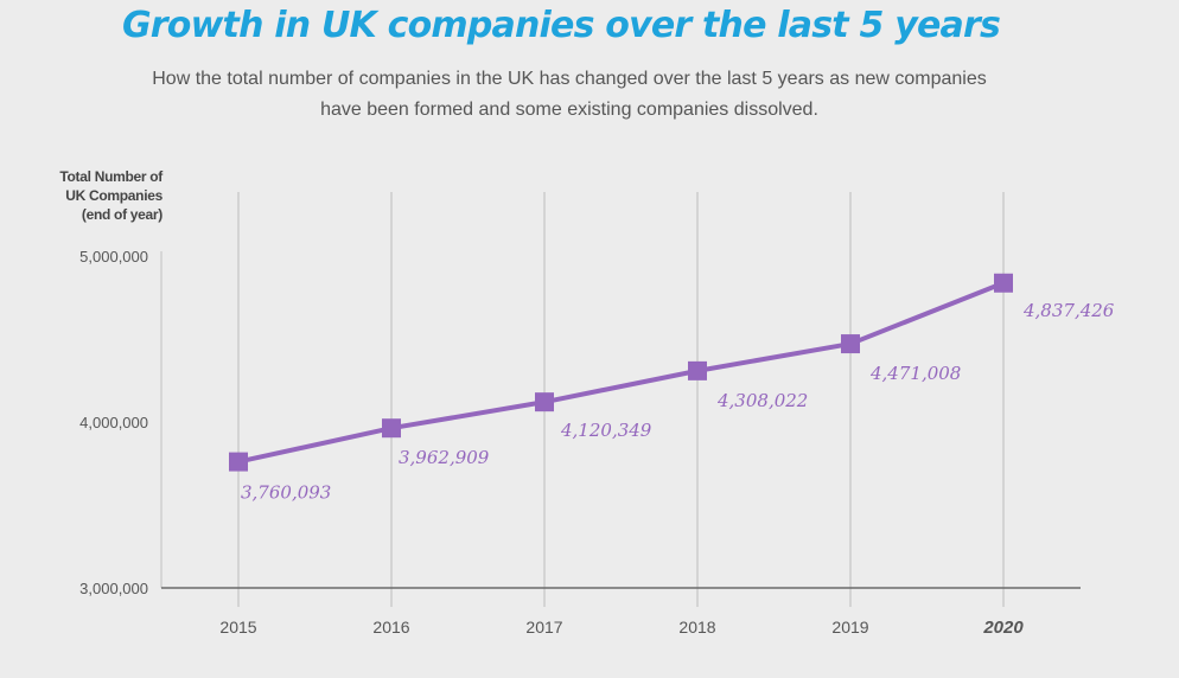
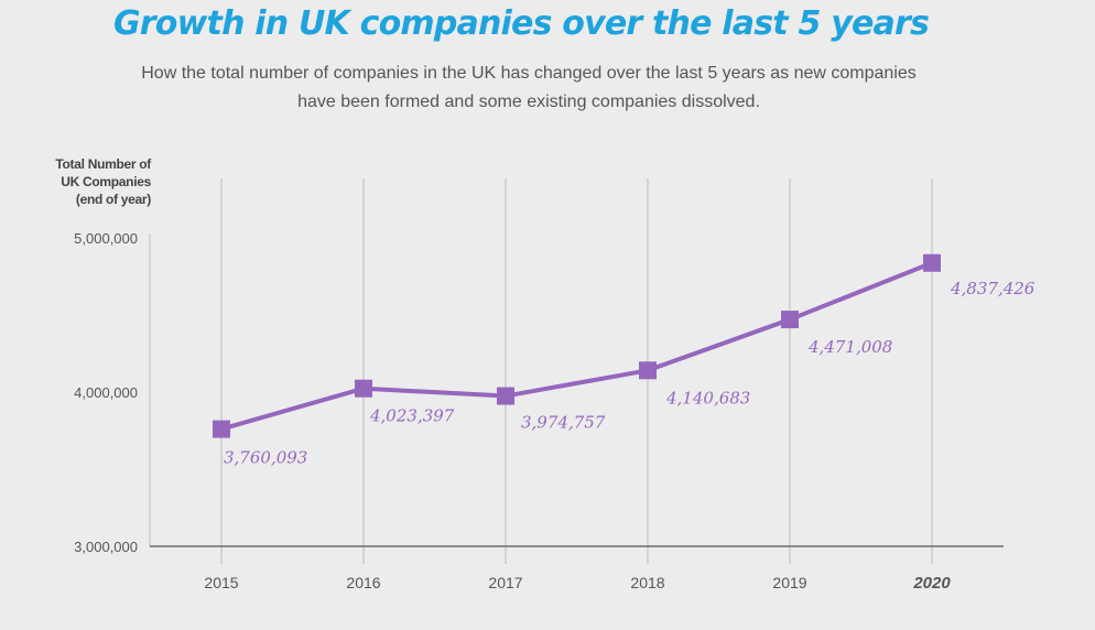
2016: 3,962,909 -> 4,023,397
2017: 4,120,349 -> 3,974,757
2018: 4,308,022 -> 4,140,683
